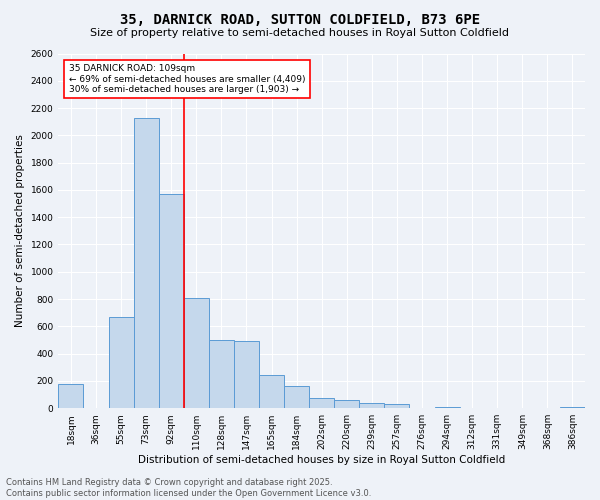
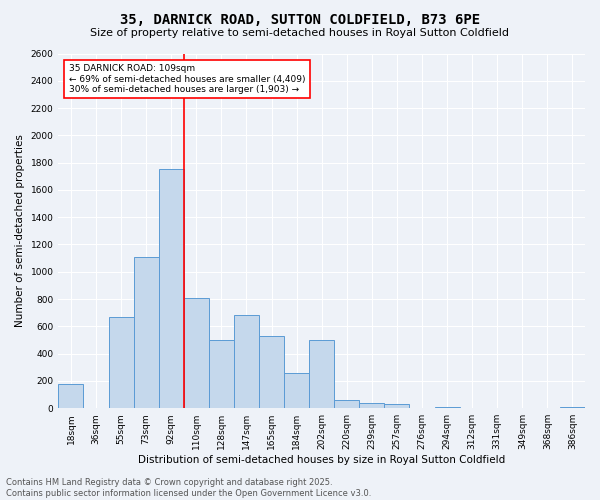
73sqm: 2130 -> 1110
92sqm: 1570 -> 1750
147sqm: 490 -> 680
165sqm: 240 -> 530
184sqm: 160 -> 260
202sqm: 80 -> 500
